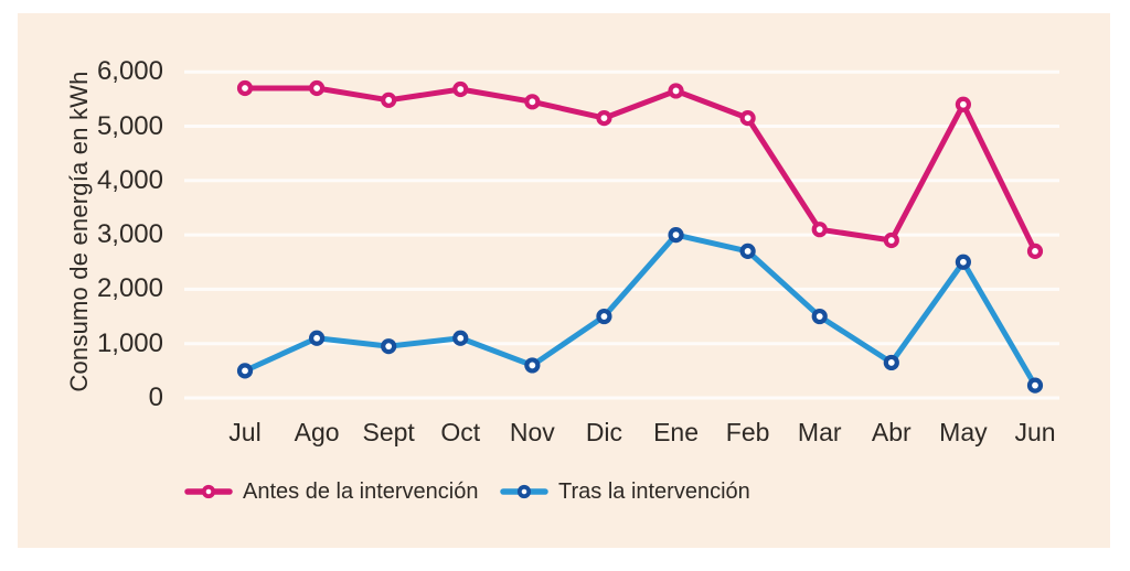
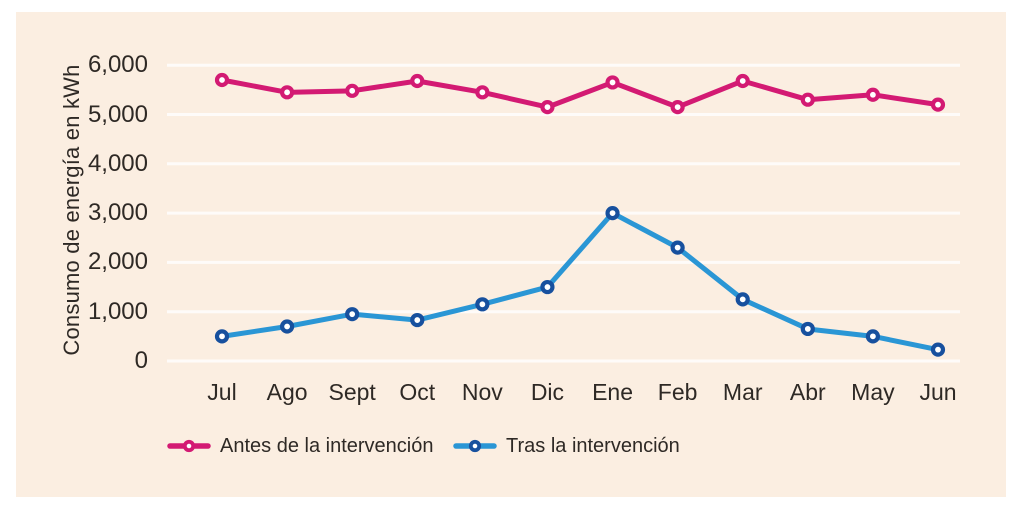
Antes de la intervención/Ago: 5700 -> 5400
Tras la intervención/Ago: 1100 -> 700
Tras la intervención/Oct: 1100 -> 800
Tras la intervención/Nov: 600 -> 1200
Tras la intervención/Feb: 2700 -> 2300
Antes de la intervención/Mar: 3100 -> 5700
Tras la intervención/Mar: 1500 -> 1200
Antes de la intervención/Abr: 2900 -> 5300
Tras la intervención/May: 2500 -> 500
Antes de la intervención/Jun: 2700 -> 5200
